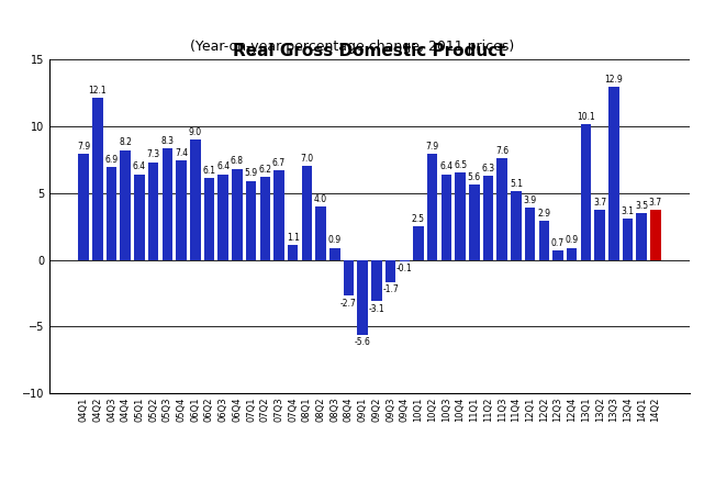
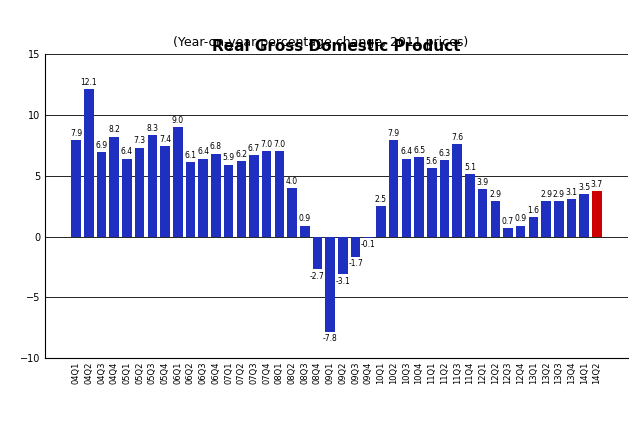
07Q4: 1.1 -> 7.0
09Q1: -5.6 -> -7.8
13Q1: 10.1 -> 1.6
13Q2: 3.7 -> 2.9
13Q3: 12.9 -> 2.9
